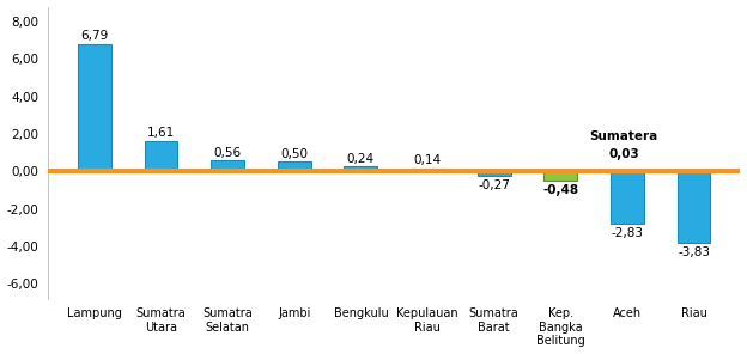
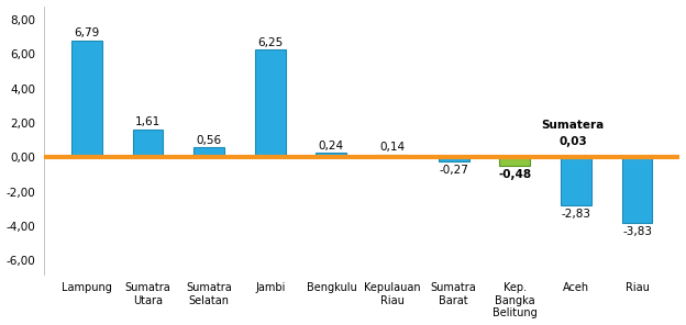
Jambi: 0,50 -> 6,25
